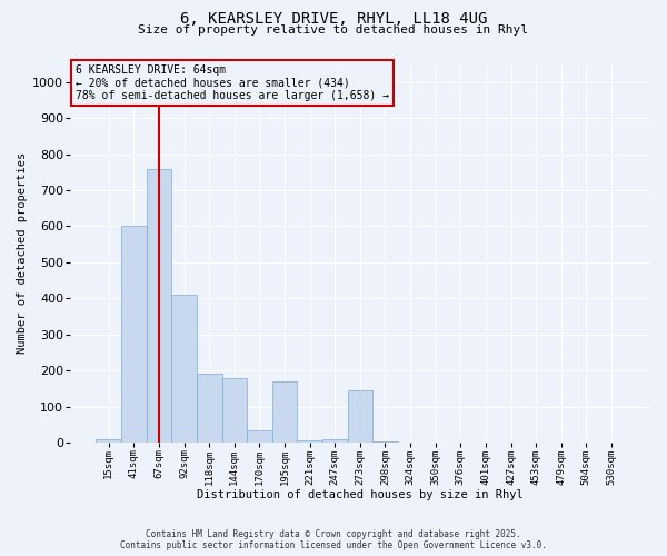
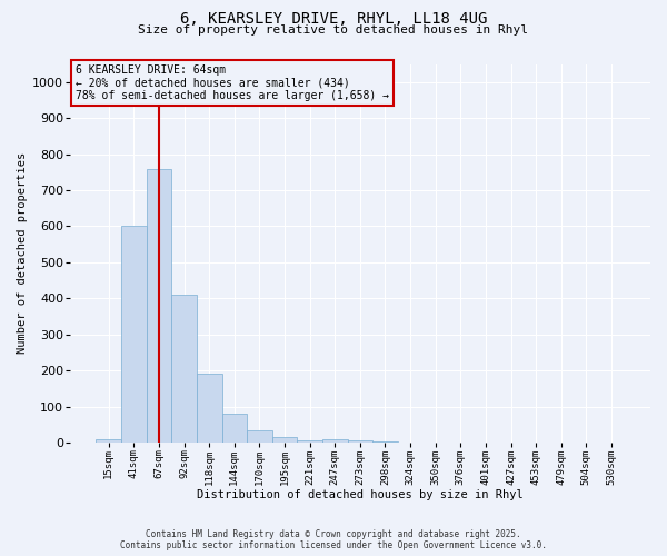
144sqm: 180 -> 80
195sqm: 170 -> 15
273sqm: 145 -> 5
